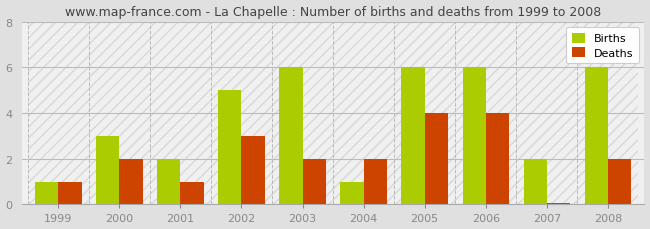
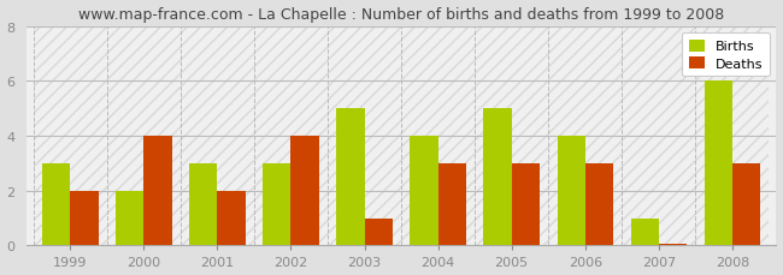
Births/1999: 1 -> 3
Deaths/1999: 1.00 -> 2.00
Births/2000: 3 -> 2
Deaths/2000: 2.00 -> 4.00
Births/2001: 2 -> 3
Deaths/2001: 1.00 -> 2.00
Births/2002: 5 -> 3
Deaths/2002: 3.00 -> 4.00
Births/2003: 6 -> 5
Deaths/2003: 2.00 -> 1.00
Births/2004: 1 -> 4
Deaths/2004: 2.00 -> 3.00
Births/2005: 6 -> 5
Deaths/2005: 4.00 -> 3.00
Births/2006: 6 -> 4
Deaths/2006: 4.00 -> 3.00
Births/2007: 2 -> 1
Deaths/2008: 2.00 -> 3.00
